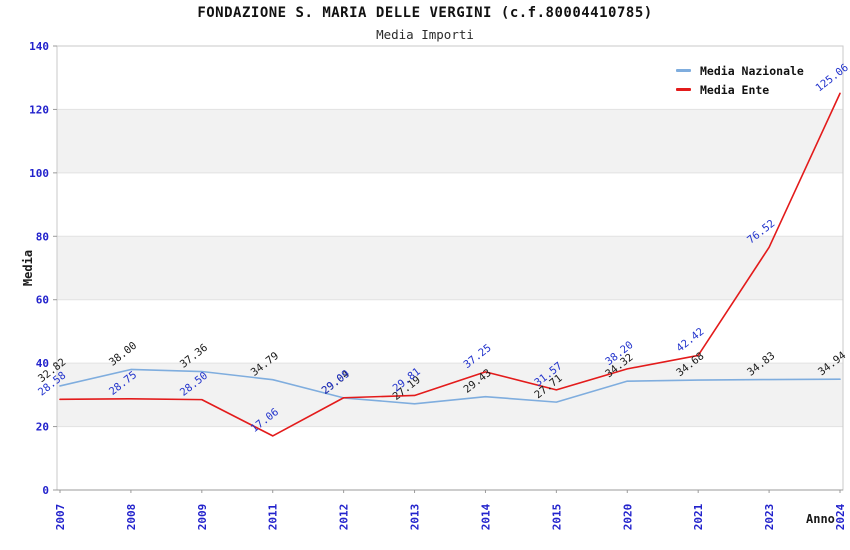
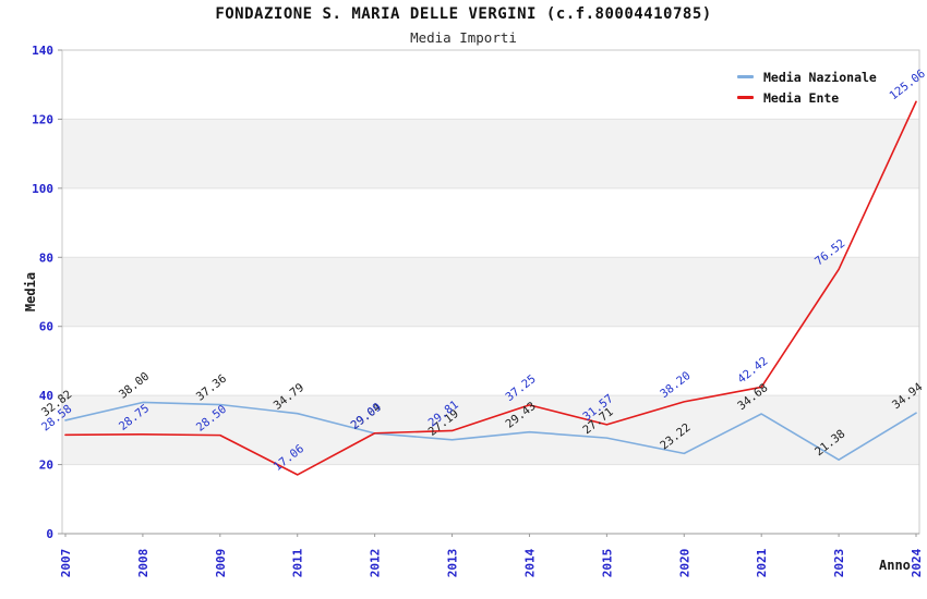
Media Nazionale/2020: 34.32 -> 23.22
Media Nazionale/2023: 34.83 -> 21.38
